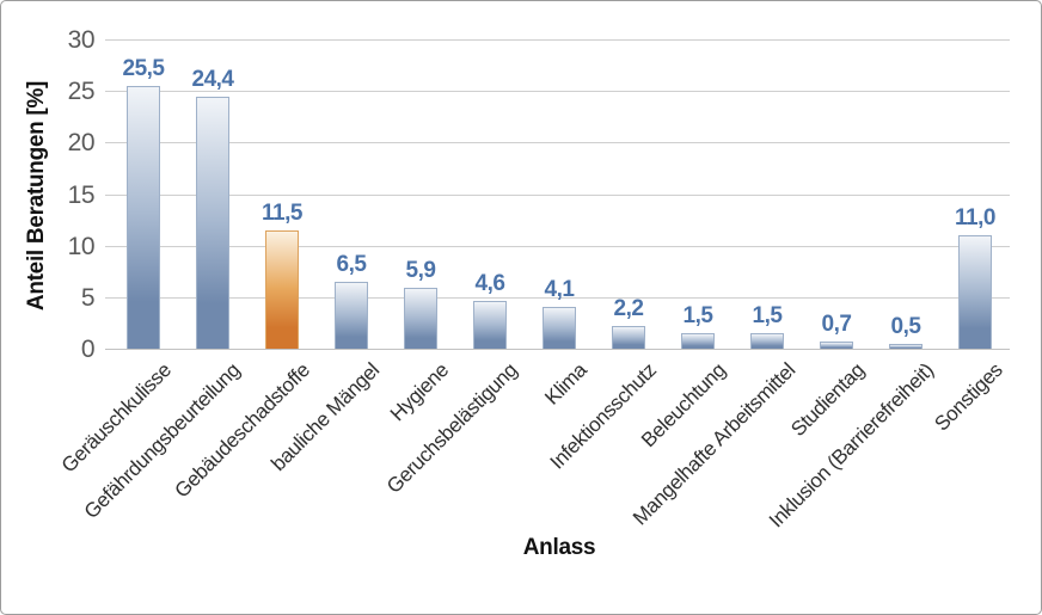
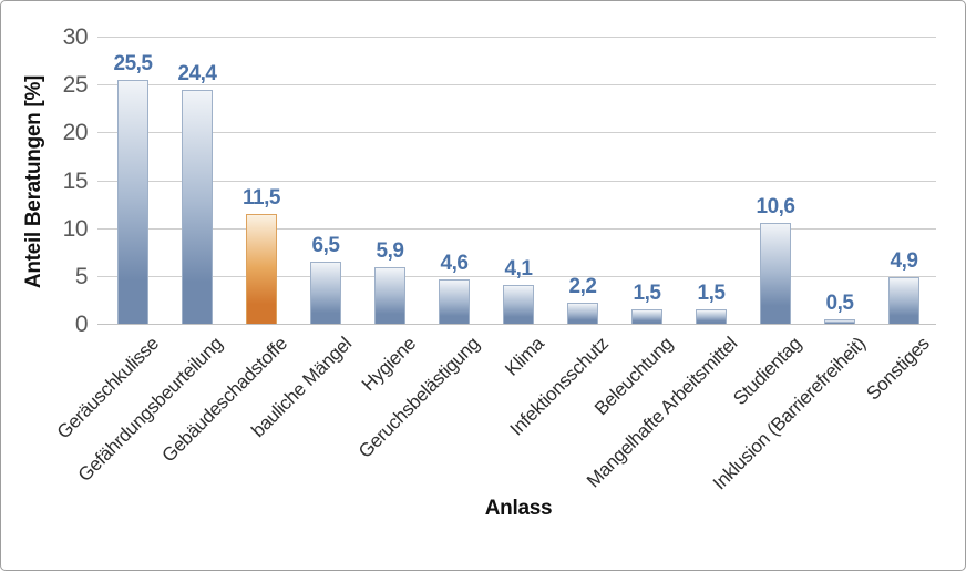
Studientag: 0,7 -> 10,6
Sonstiges: 11,0 -> 4,9
